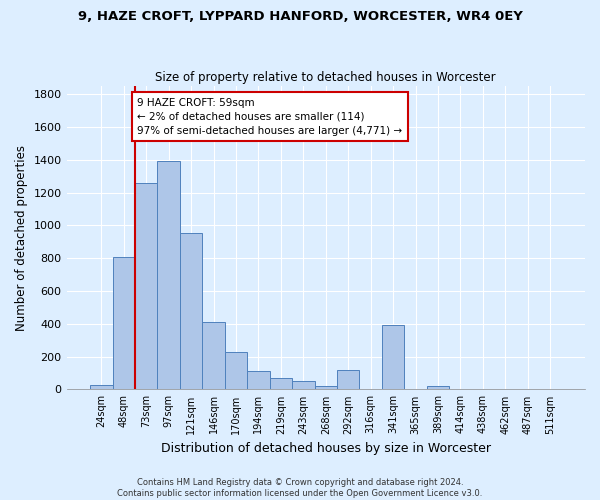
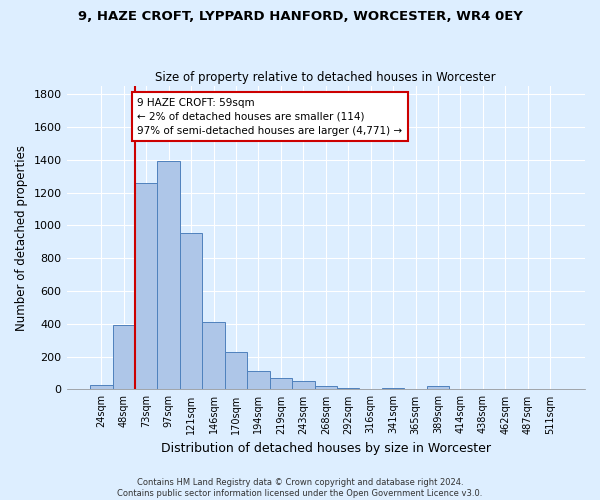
48sqm: 810 -> 390
292sqm: 120 -> 10
341sqm: 390 -> 10
